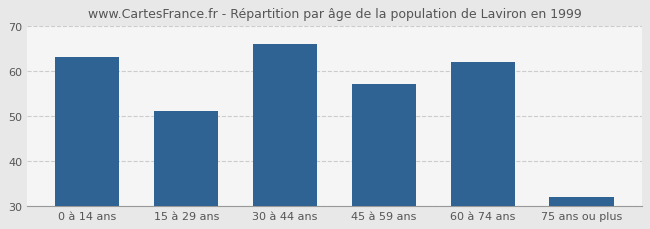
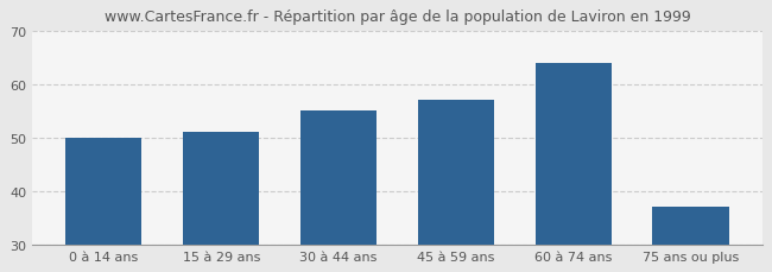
0 à 14 ans: 63 -> 50
30 à 44 ans: 66 -> 55
60 à 74 ans: 62 -> 64
75 ans ou plus: 32 -> 37
